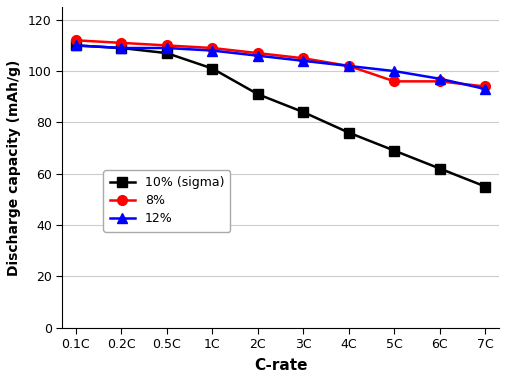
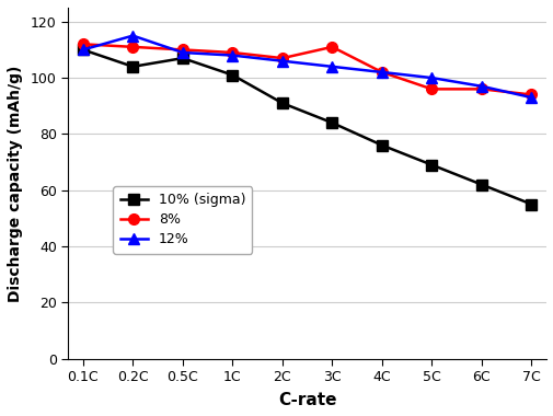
10% (sigma)/0.2C: 109 -> 104
12%/0.2C: 109 -> 115
8%/3C: 105 -> 111
